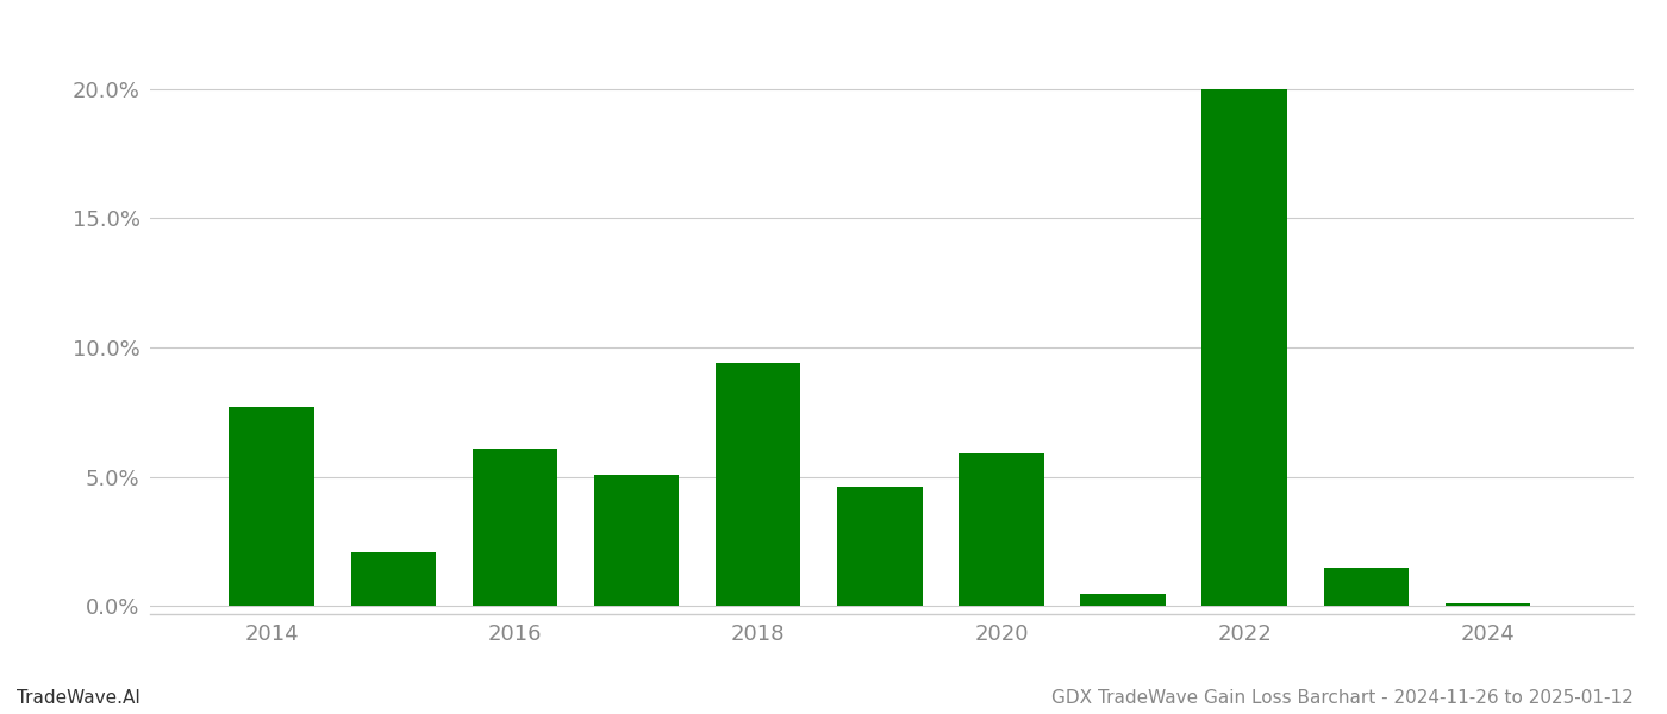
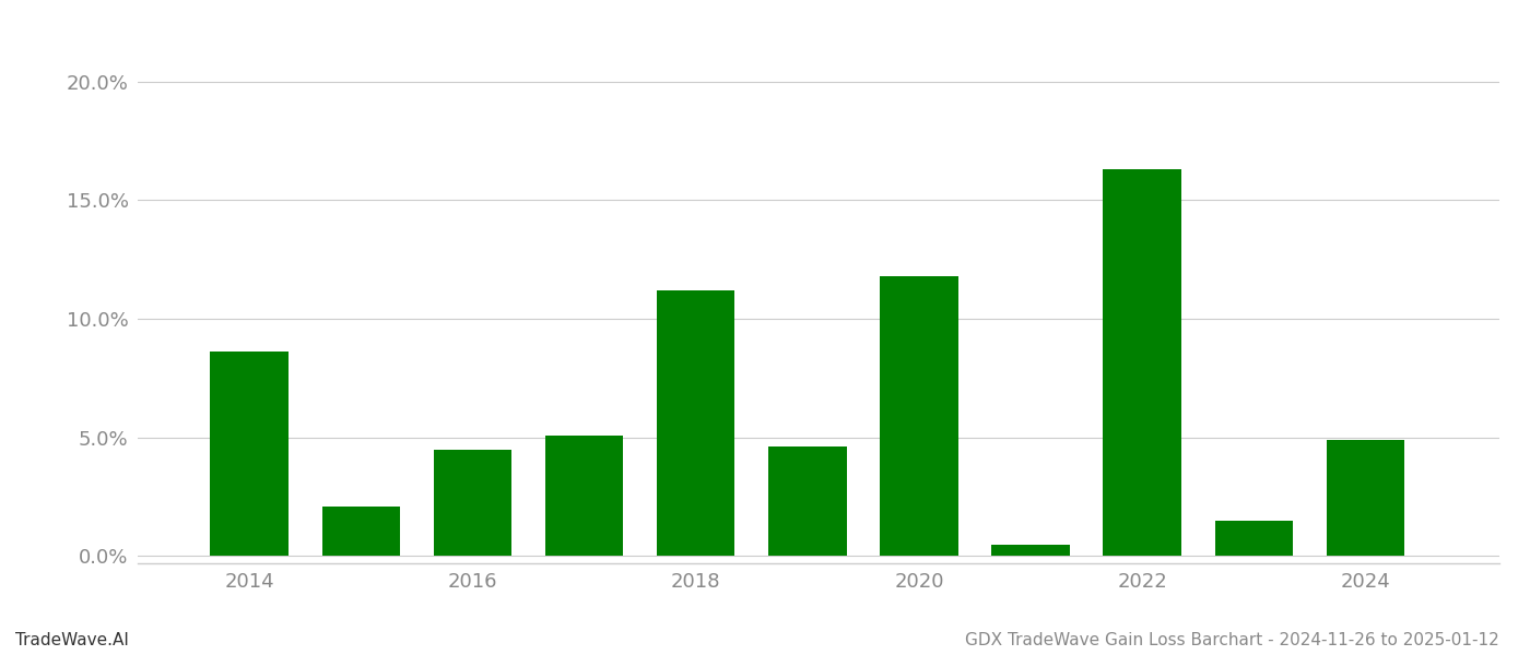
2014: 7.7% -> 8.6%
2016: 6.1% -> 4.5%
2018: 9.4% -> 11.2%
2020: 5.9% -> 11.8%
2022: 20.0% -> 16.3%
2024: 0.1% -> 4.9%
